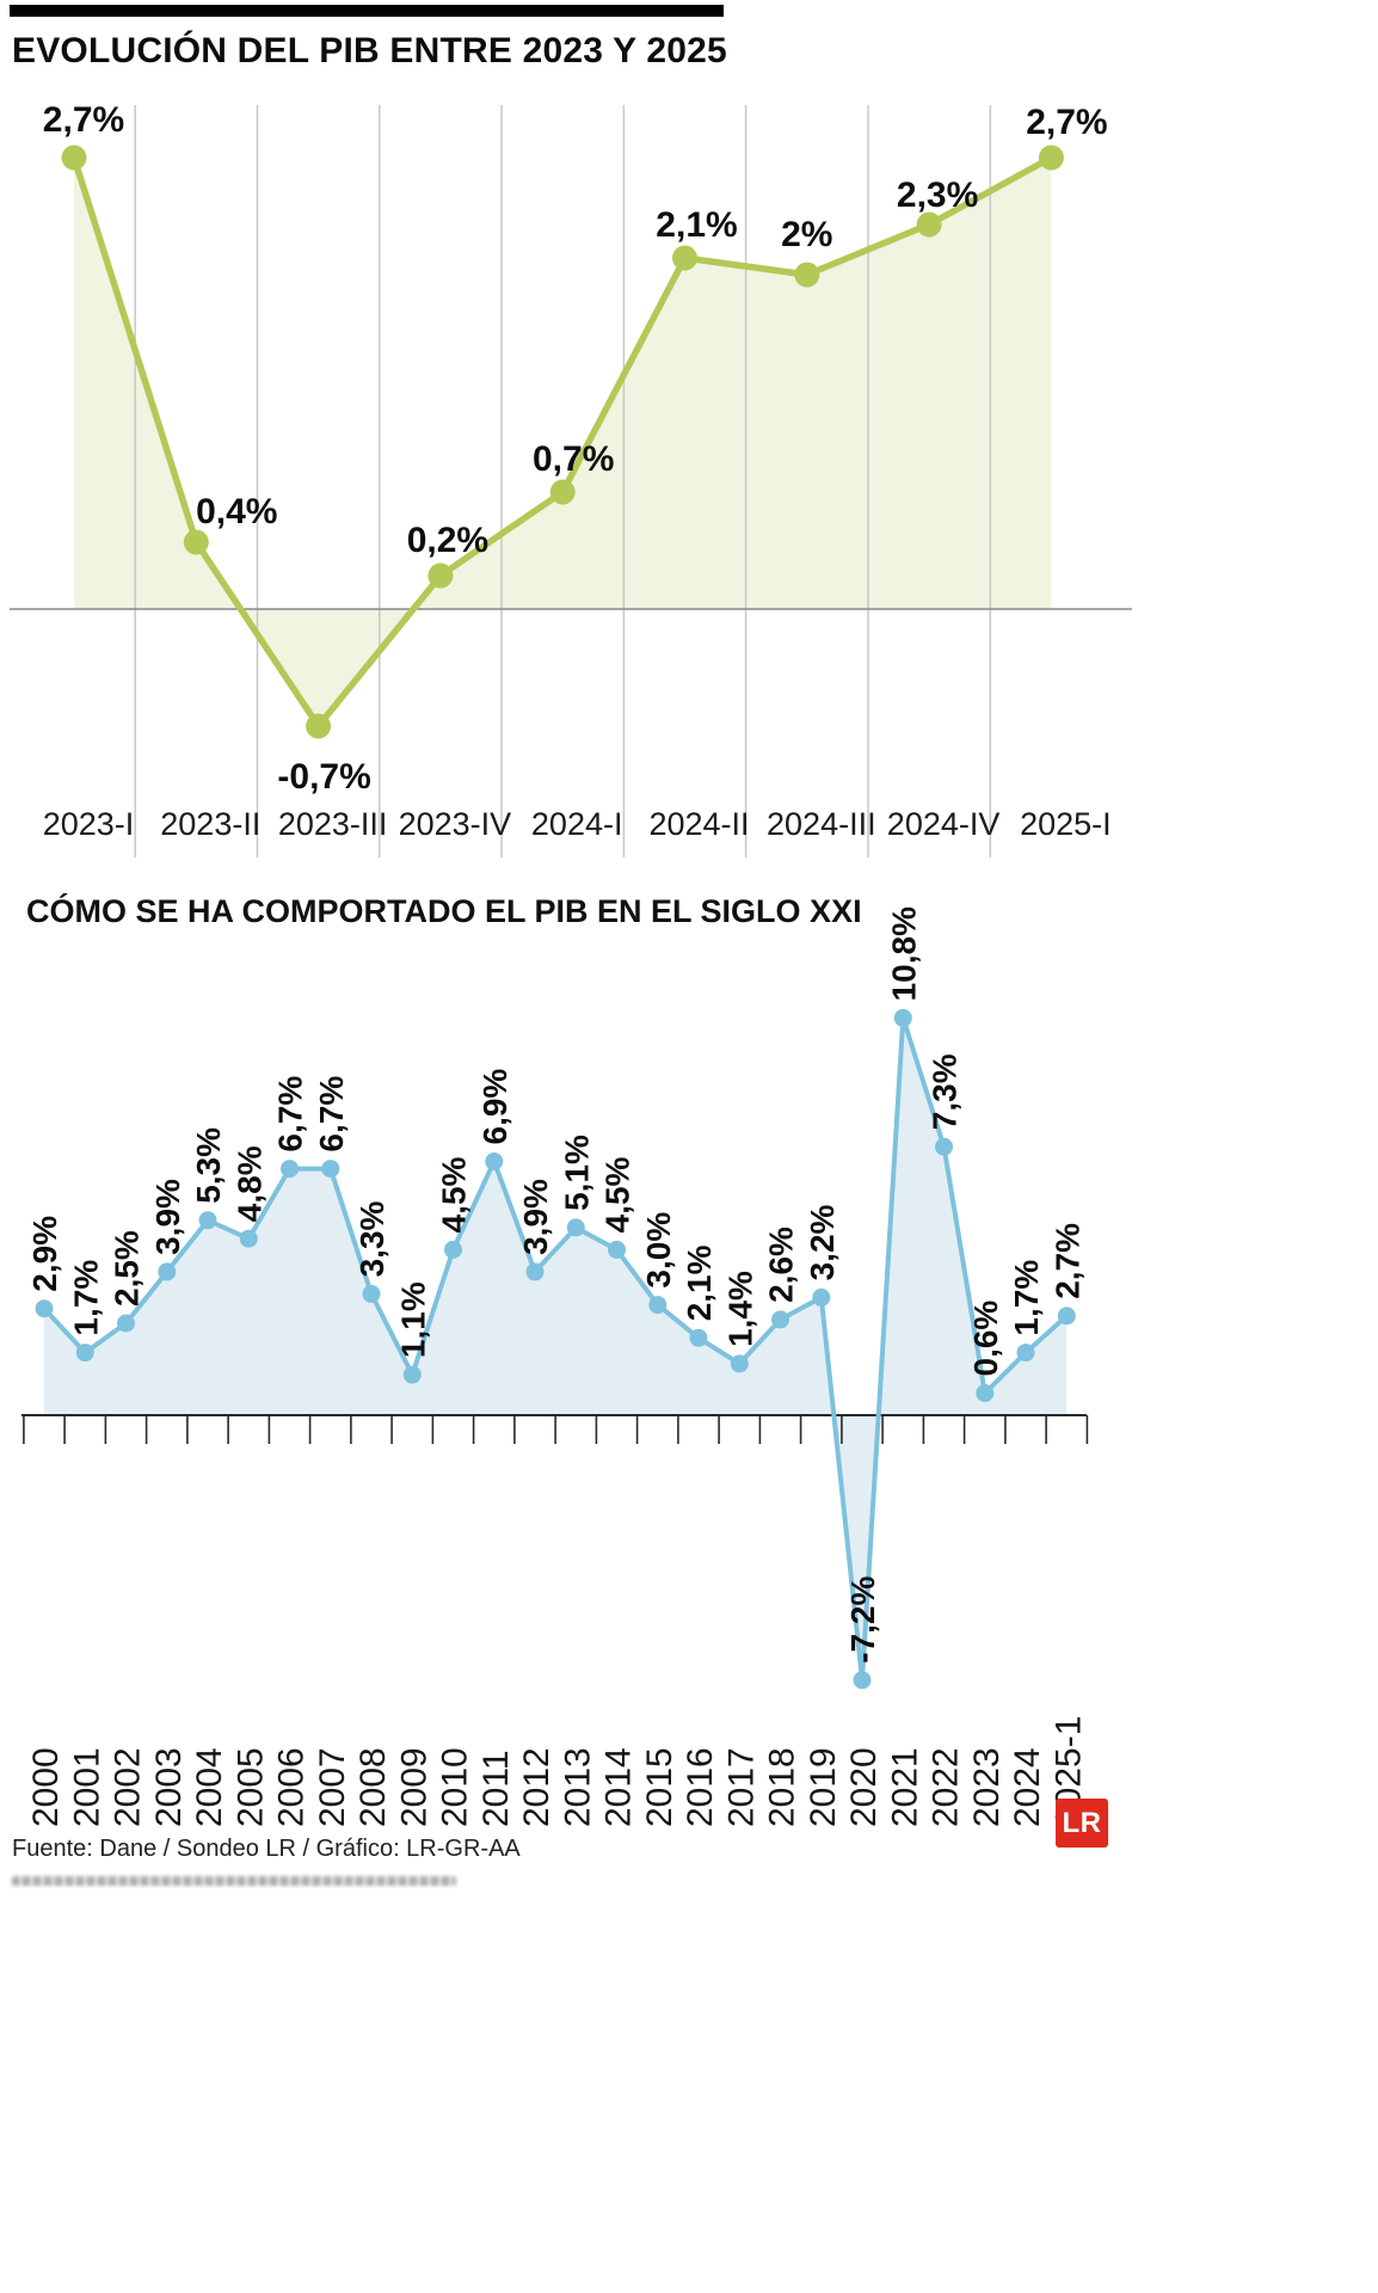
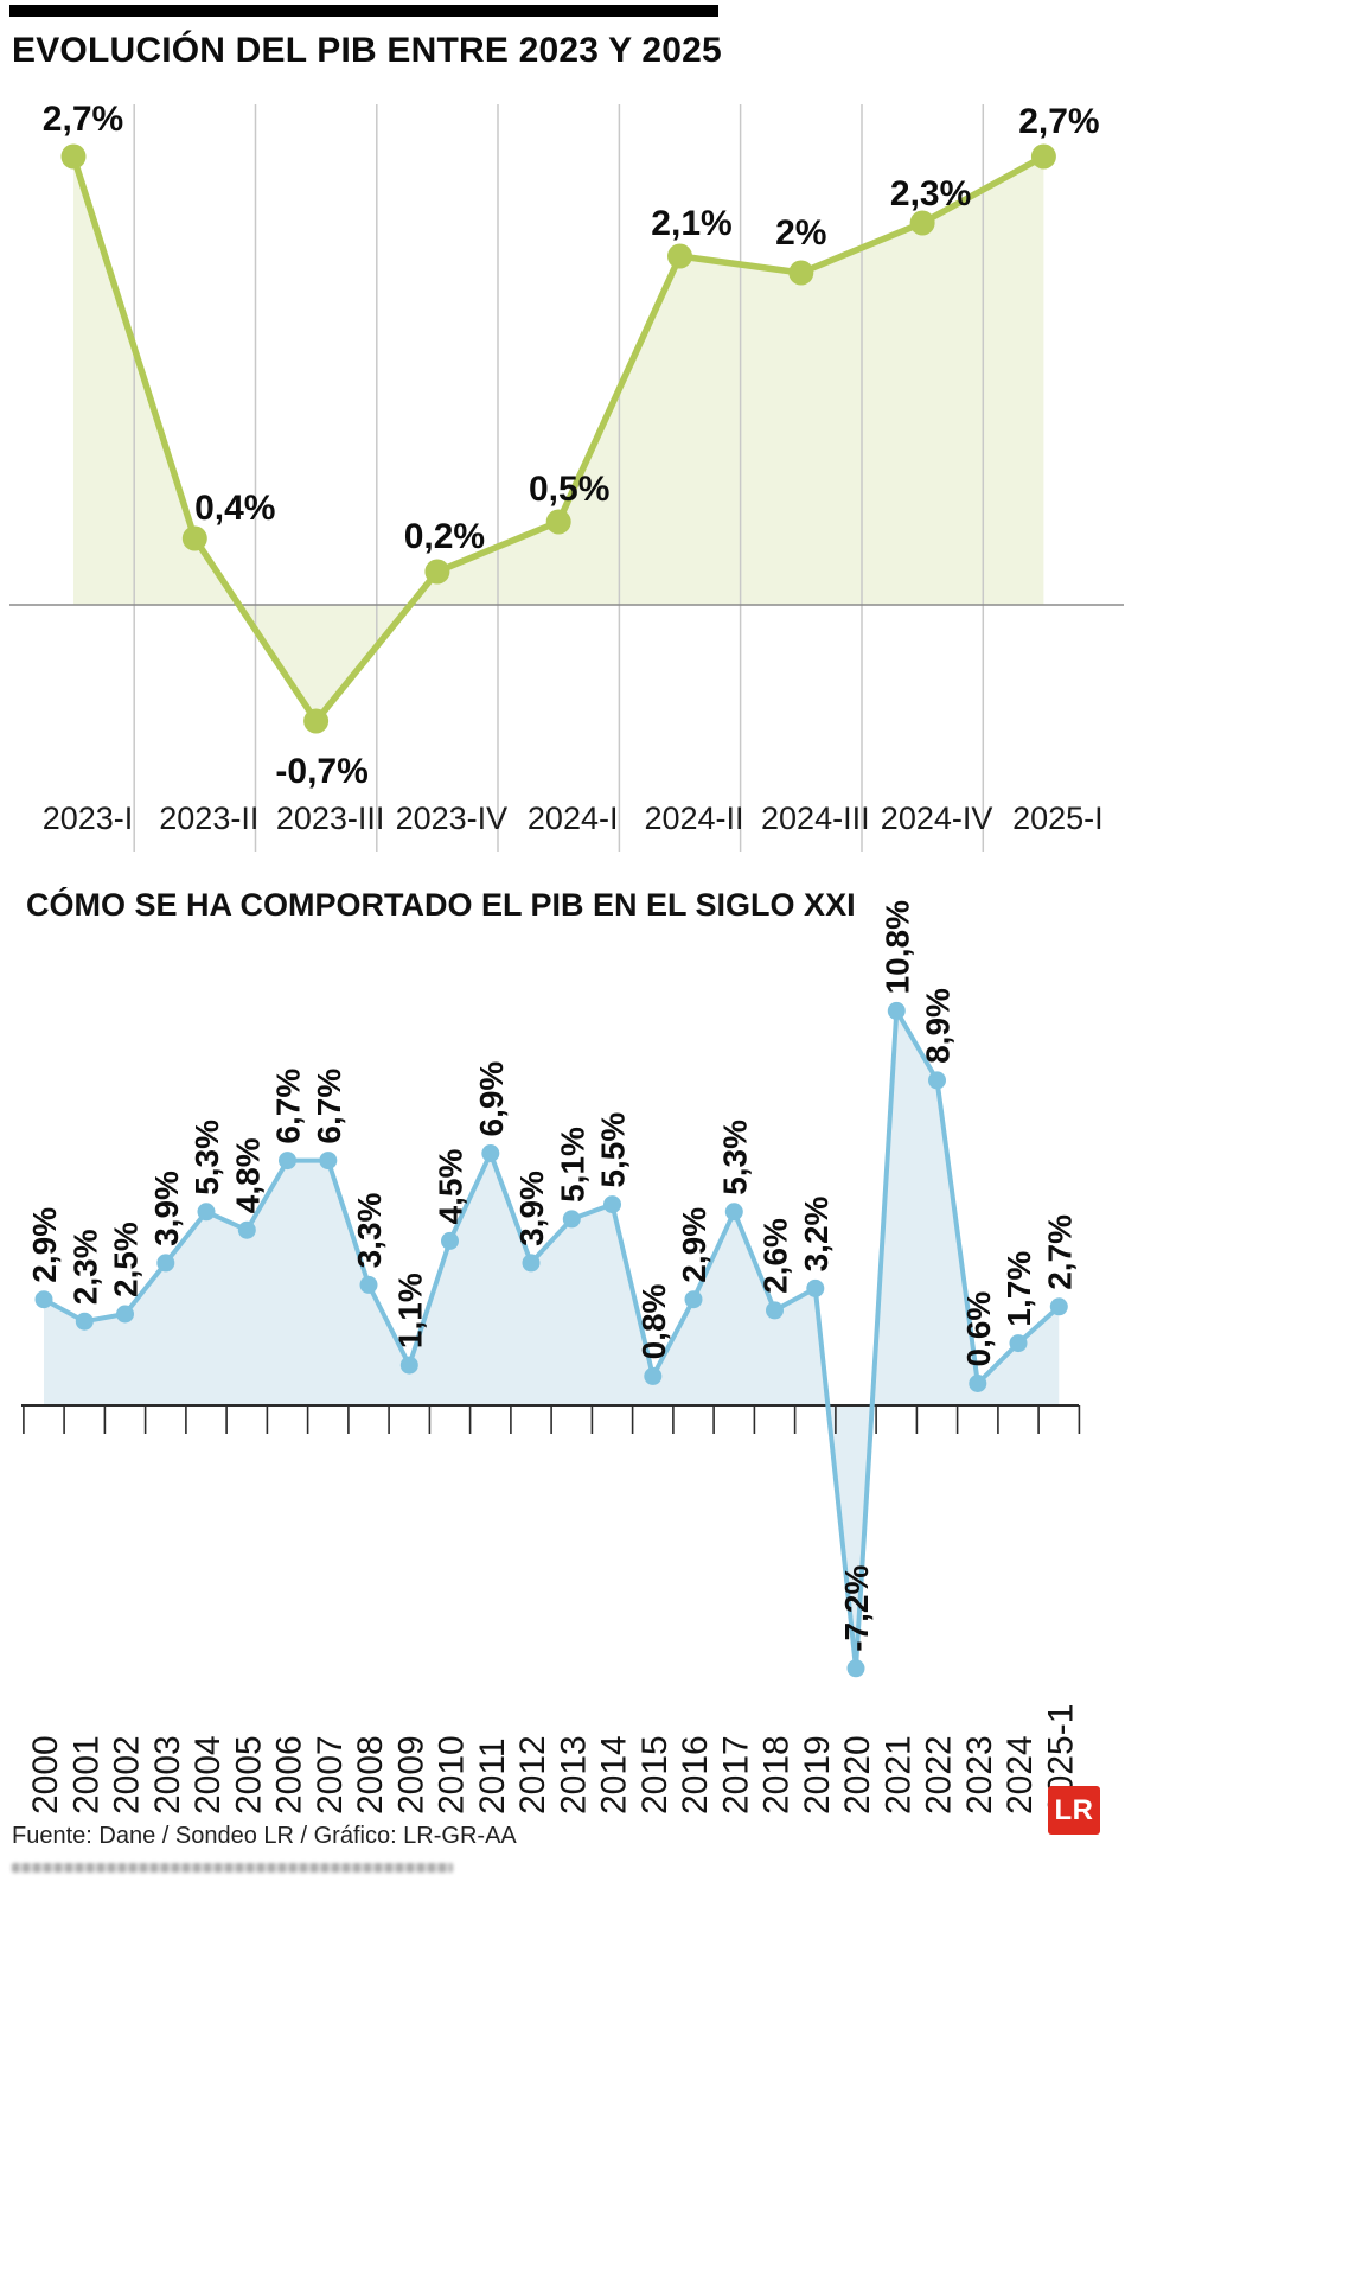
EVOLUCIÓN DEL PIB ENTRE 2023 Y 2025/2024-I: 0,7% -> 0,5%
CÓMO SE HA COMPORTADO EL PIB EN EL SIGLO XXI/2001: 1,7% -> 2,3%
CÓMO SE HA COMPORTADO EL PIB EN EL SIGLO XXI/2014: 4,5% -> 5,5%
CÓMO SE HA COMPORTADO EL PIB EN EL SIGLO XXI/2015: 3,0% -> 0,8%
CÓMO SE HA COMPORTADO EL PIB EN EL SIGLO XXI/2016: 2,1% -> 2,9%
CÓMO SE HA COMPORTADO EL PIB EN EL SIGLO XXI/2017: 1,4% -> 5,3%
CÓMO SE HA COMPORTADO EL PIB EN EL SIGLO XXI/2022: 7,3% -> 8,9%
